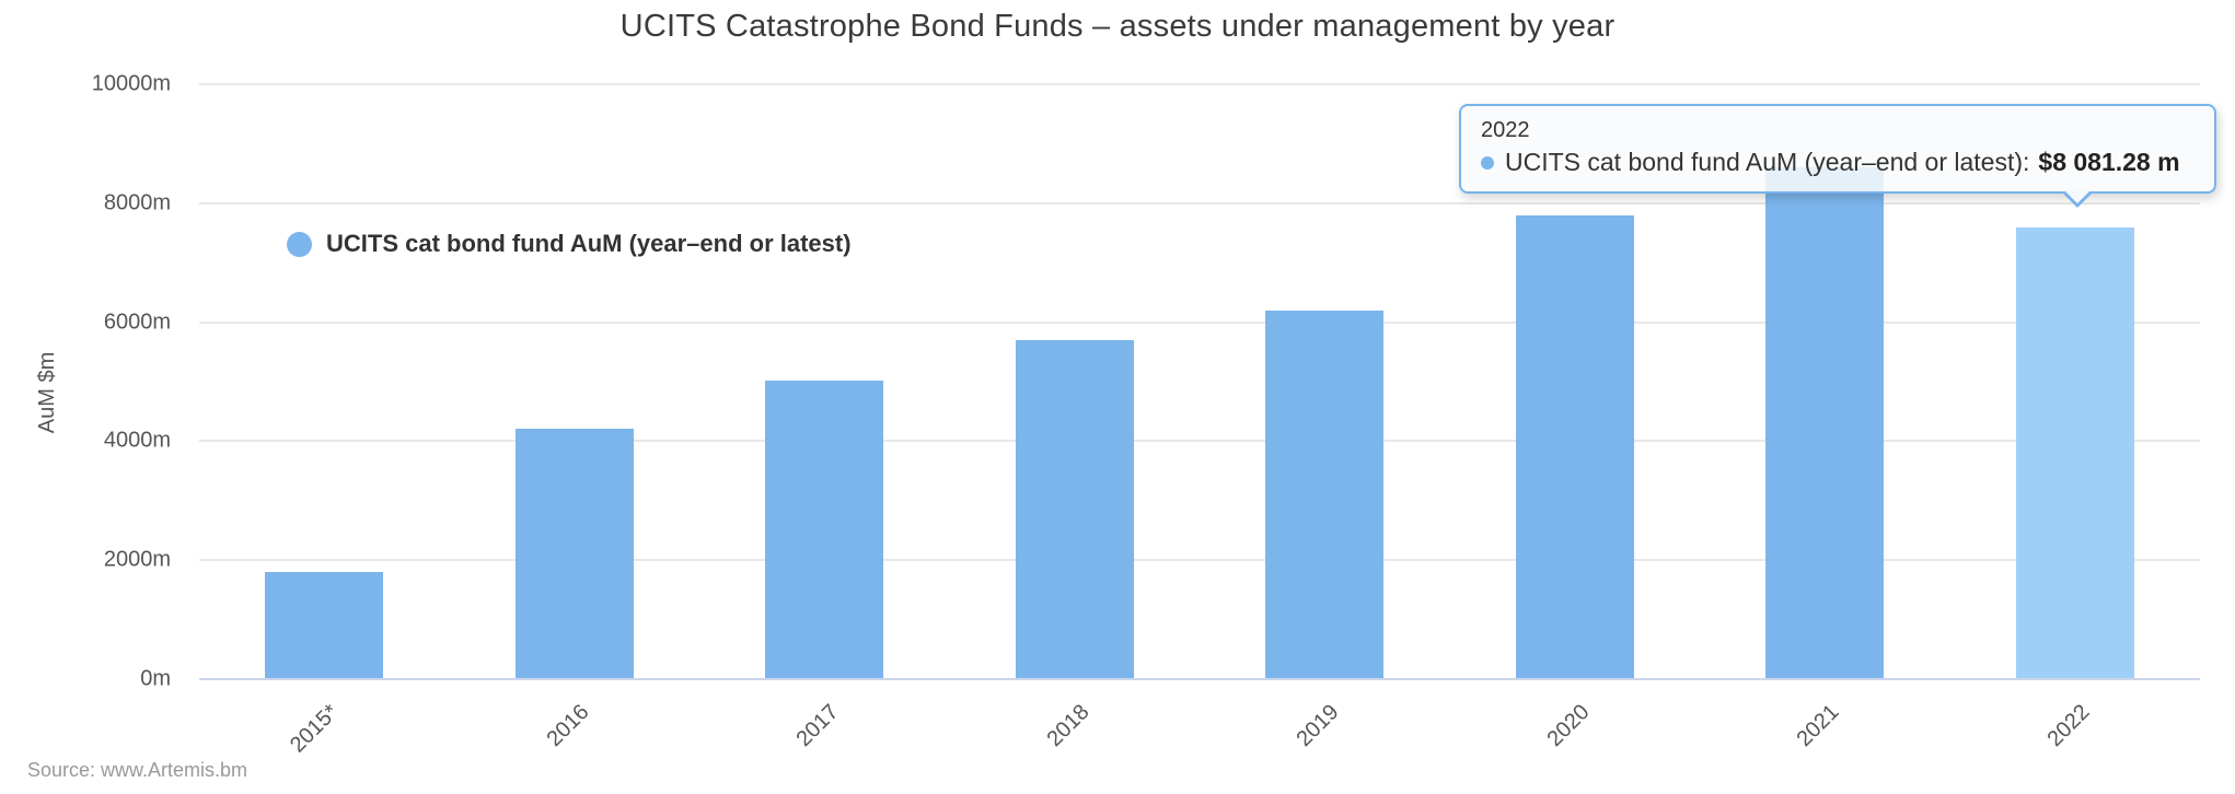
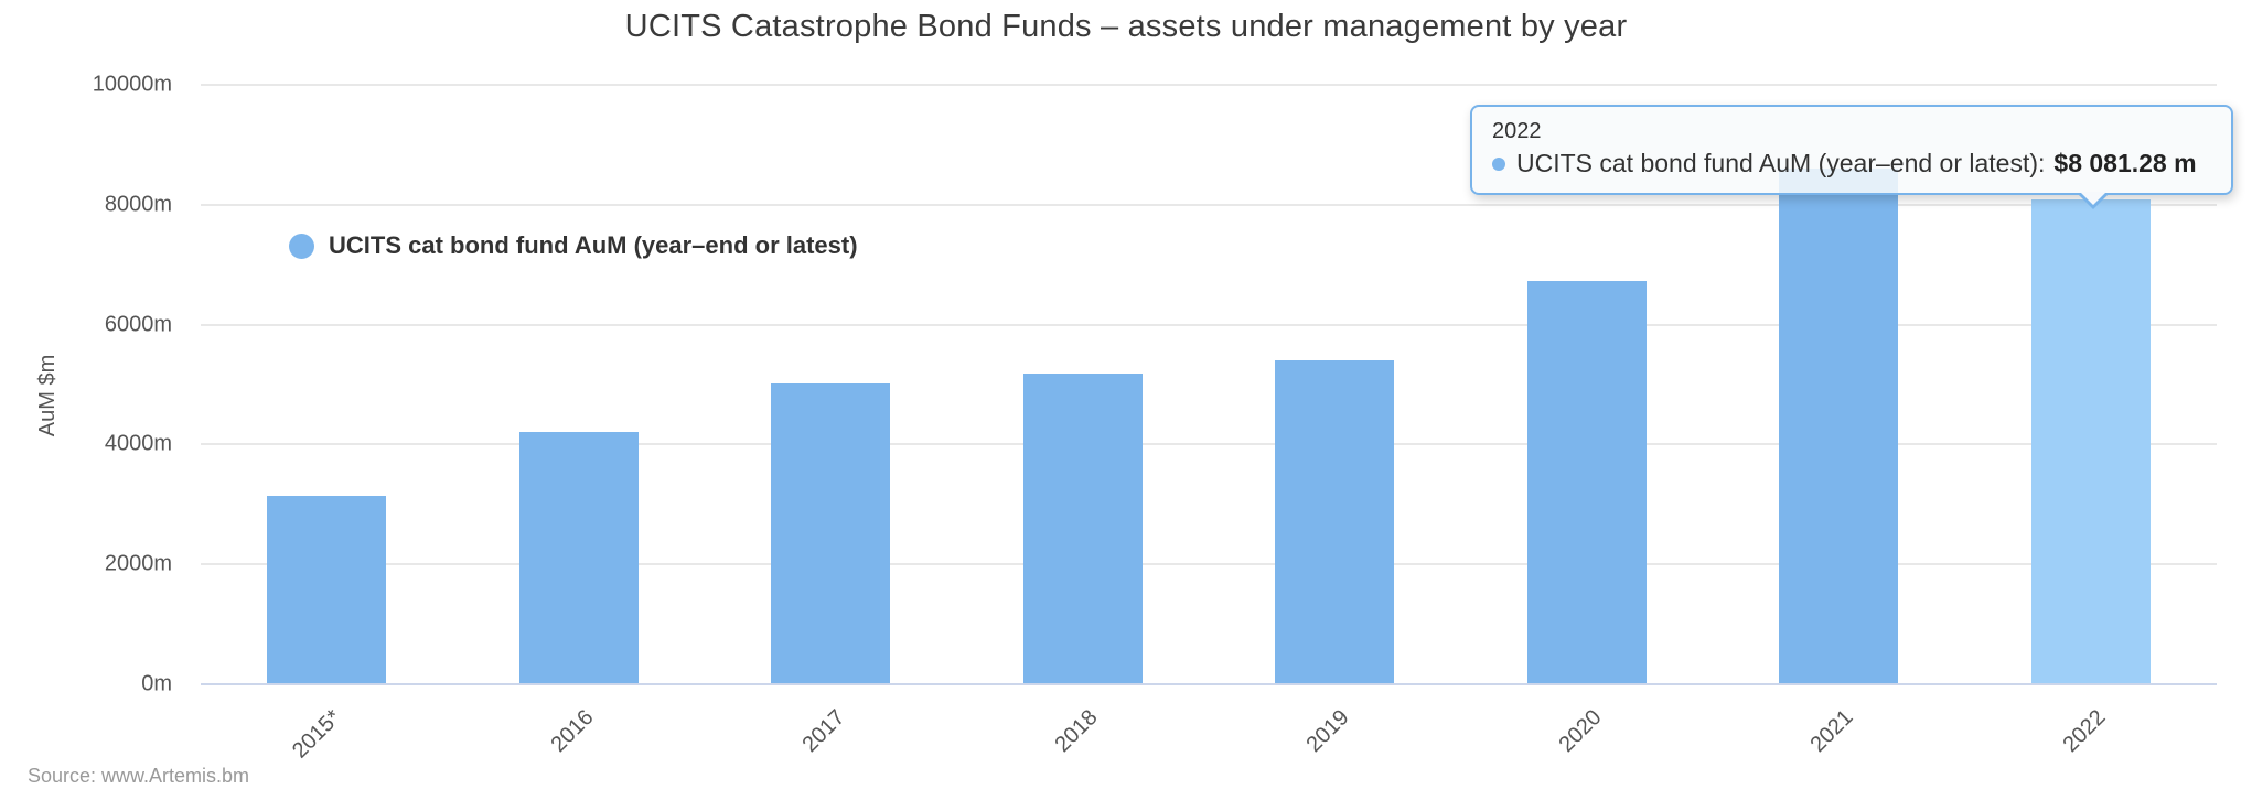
2015*: 1800m -> 3100m
2018: 5700m -> 5200m
2019: 6200m -> 5400m
2020: 7800m -> 6700m
2022: 7600m -> 8100m
